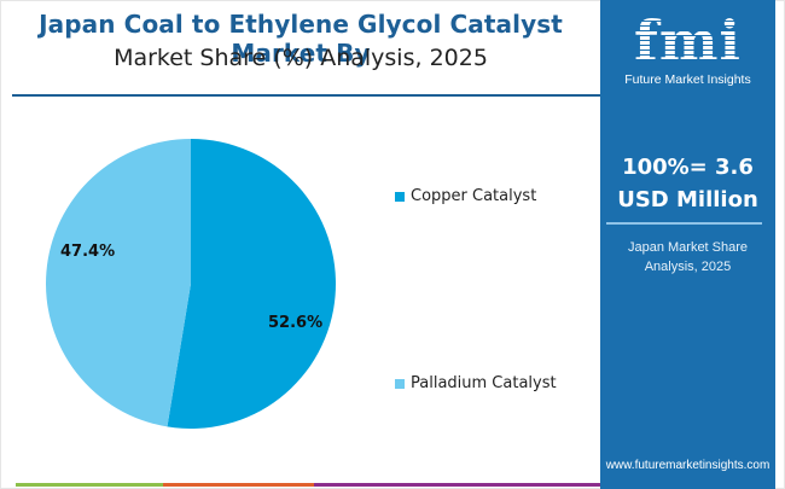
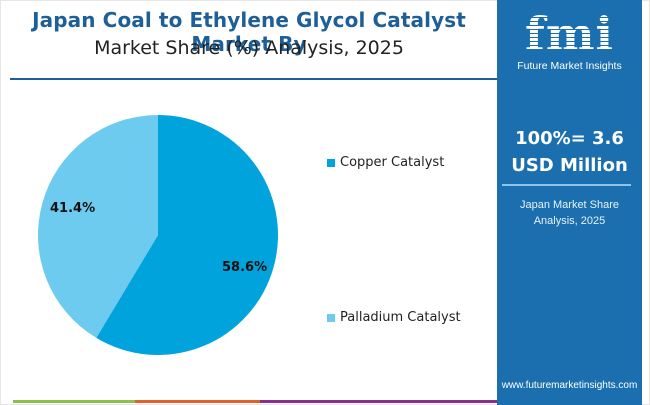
Copper Catalyst: 52.6% -> 58.6%
Palladium Catalyst: 47.4% -> 41.4%
